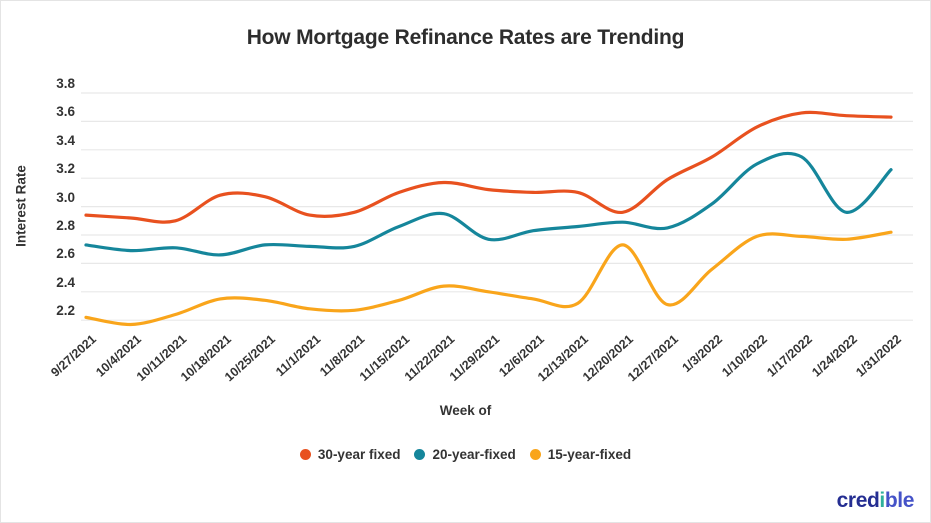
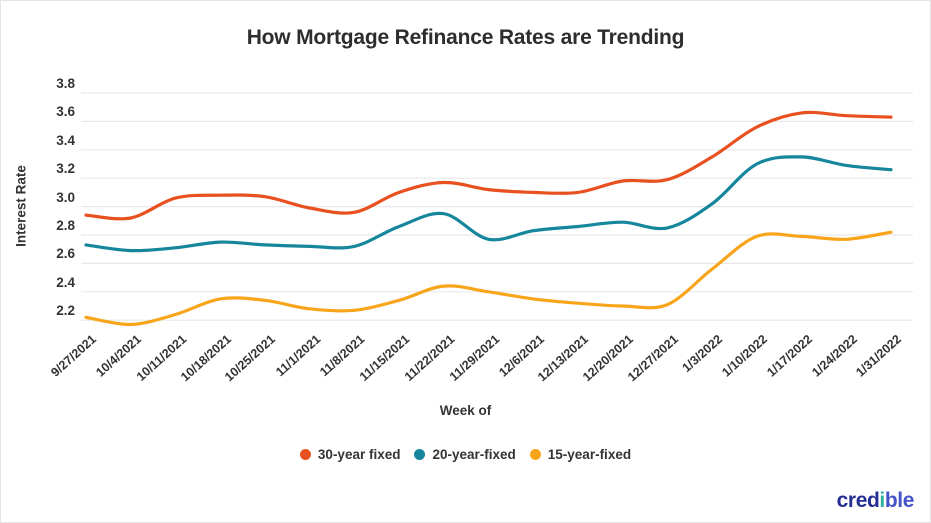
30-year fixed/10/11/2021: 2.90 -> 3.06
20-year-fixed/10/18/2021: 2.66 -> 2.75
30-year fixed/11/1/2021: 2.94 -> 2.99
30-year fixed/12/20/2021: 2.96 -> 3.18
15-year-fixed/12/20/2021: 2.73 -> 2.30
20-year-fixed/1/24/2022: 2.96 -> 3.29
